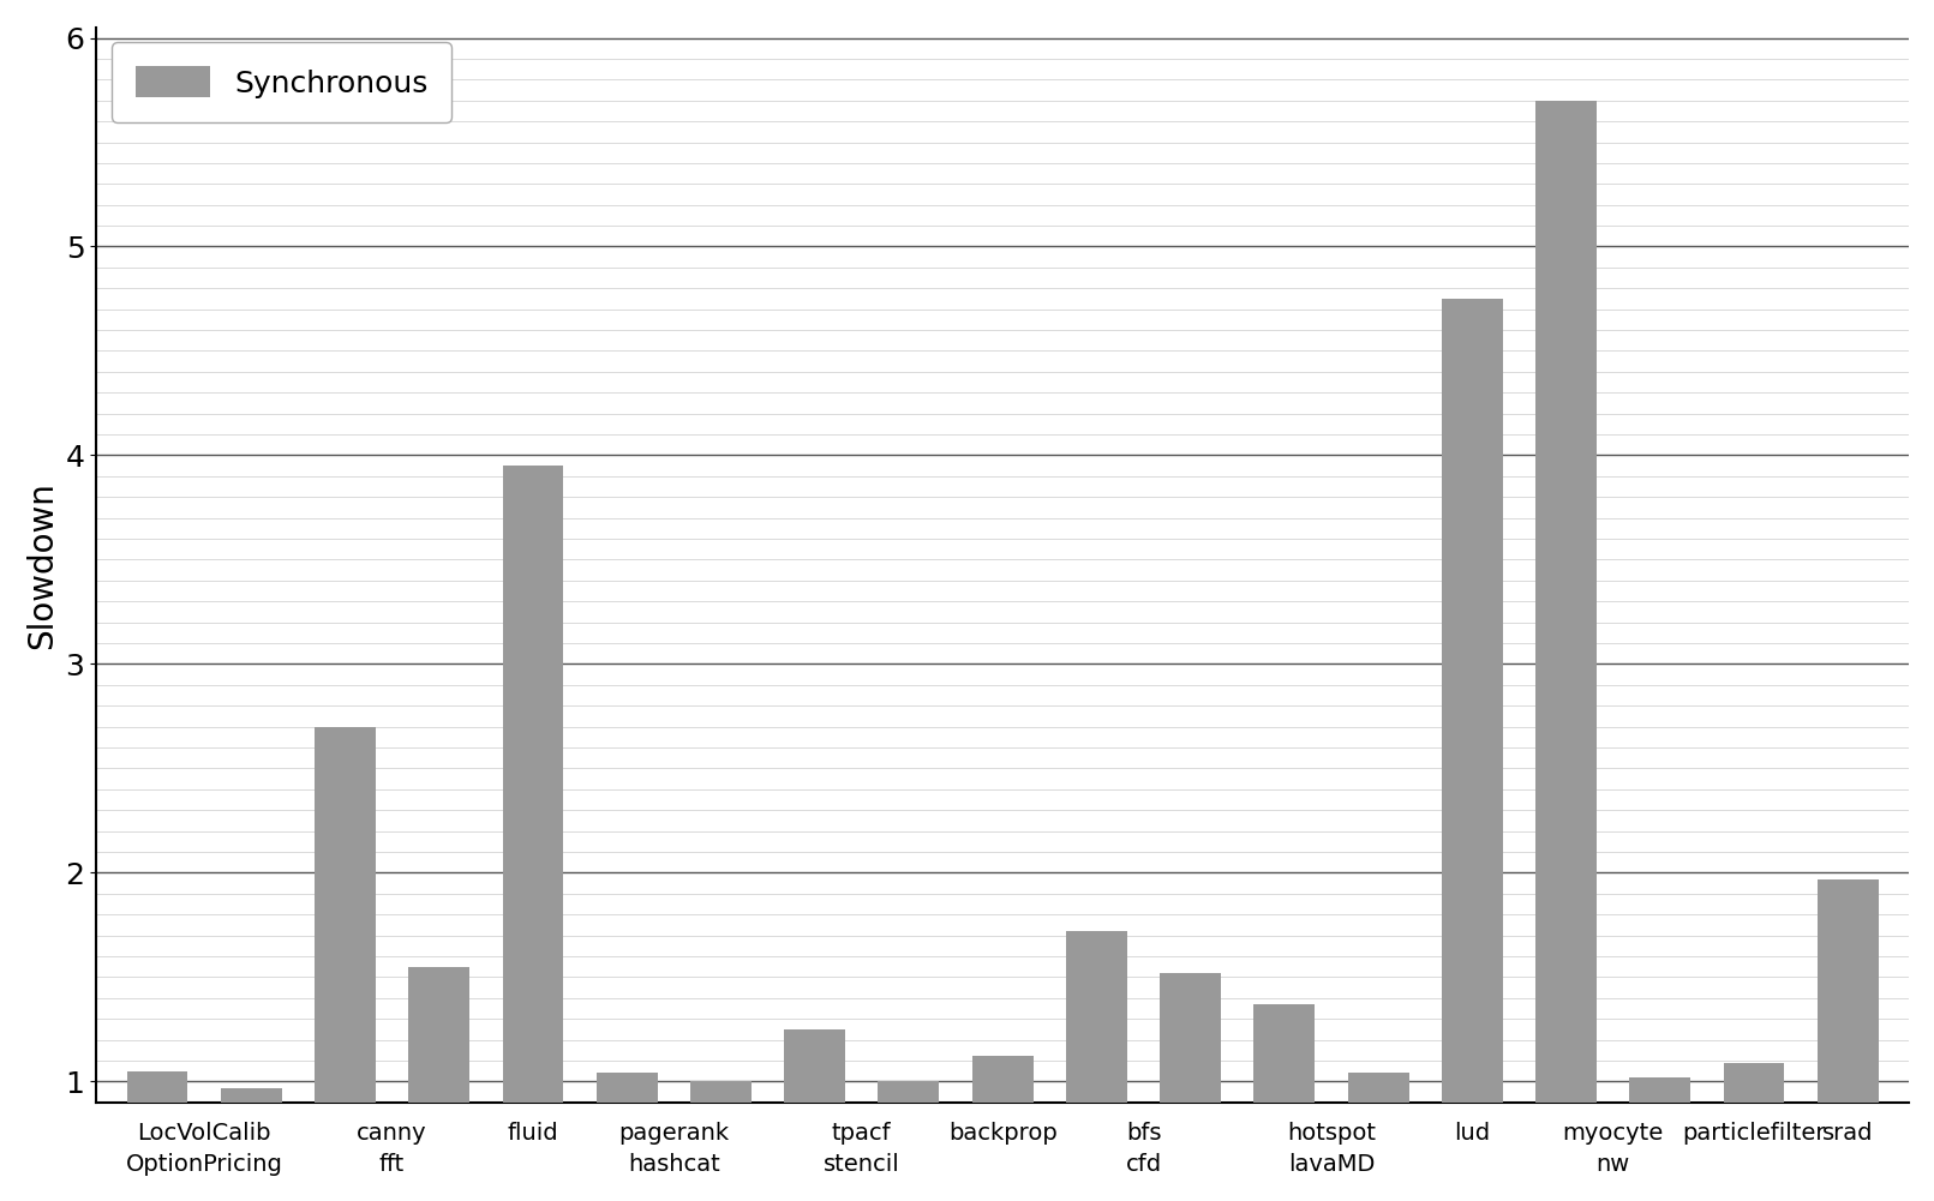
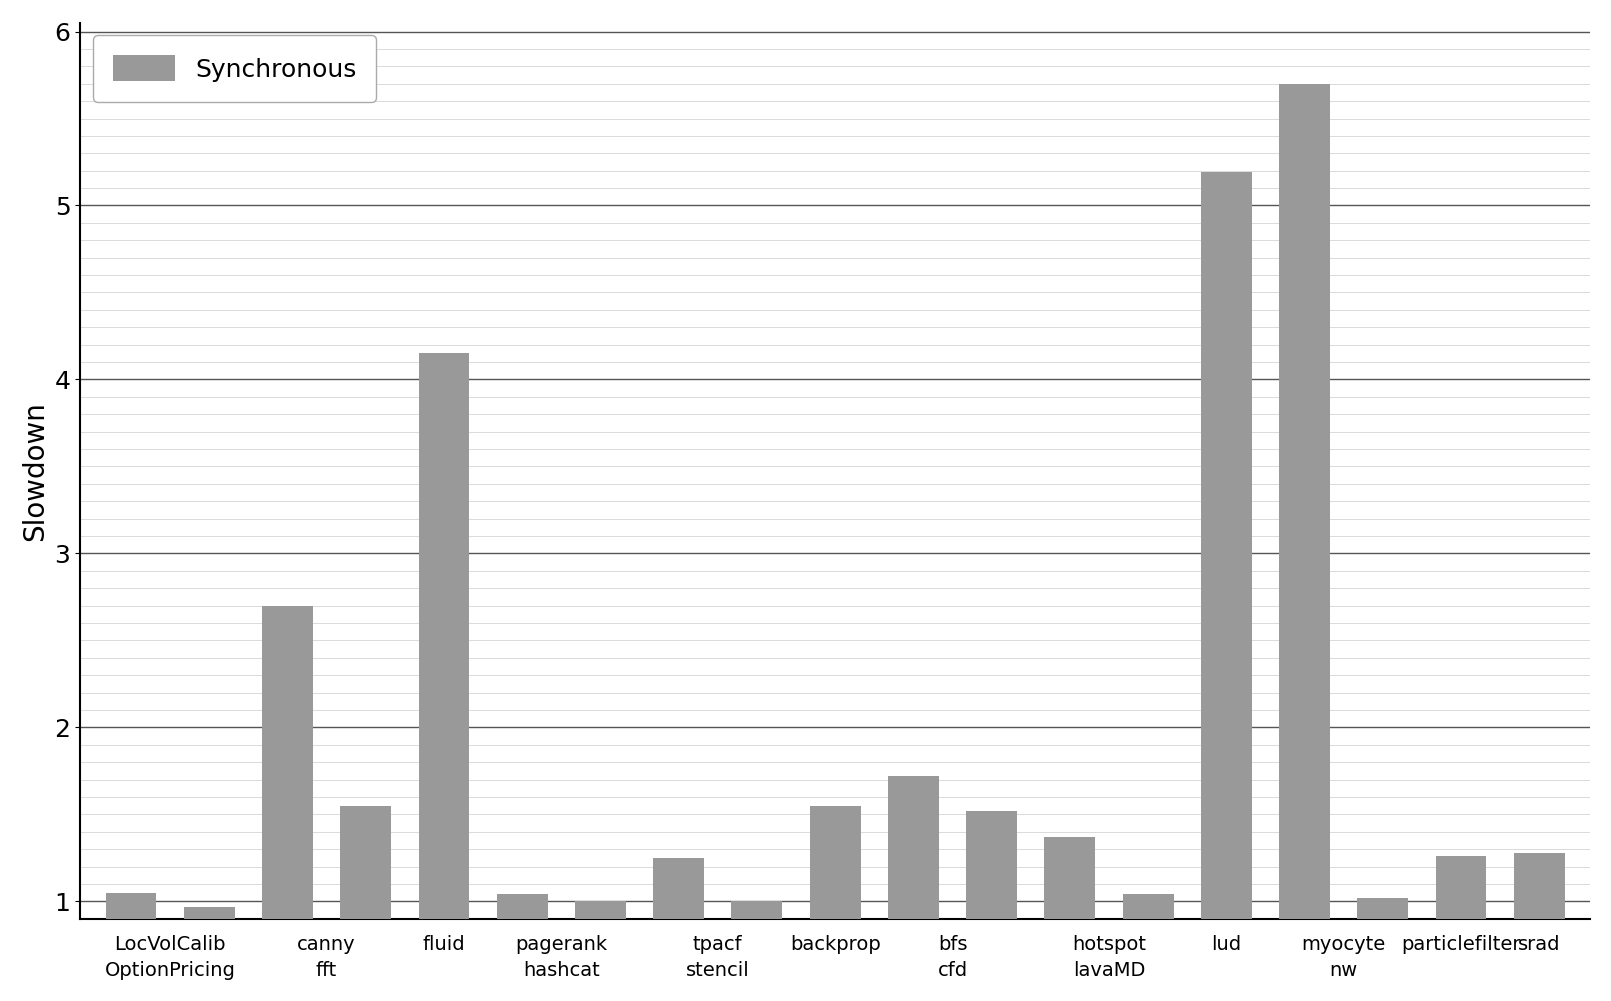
fluid: 3.95 -> 4.15
backprop: 1.12 -> 1.55
lud: 4.75 -> 5.19
particlefilter: 1.09 -> 1.26
srad: 1.97 -> 1.28
